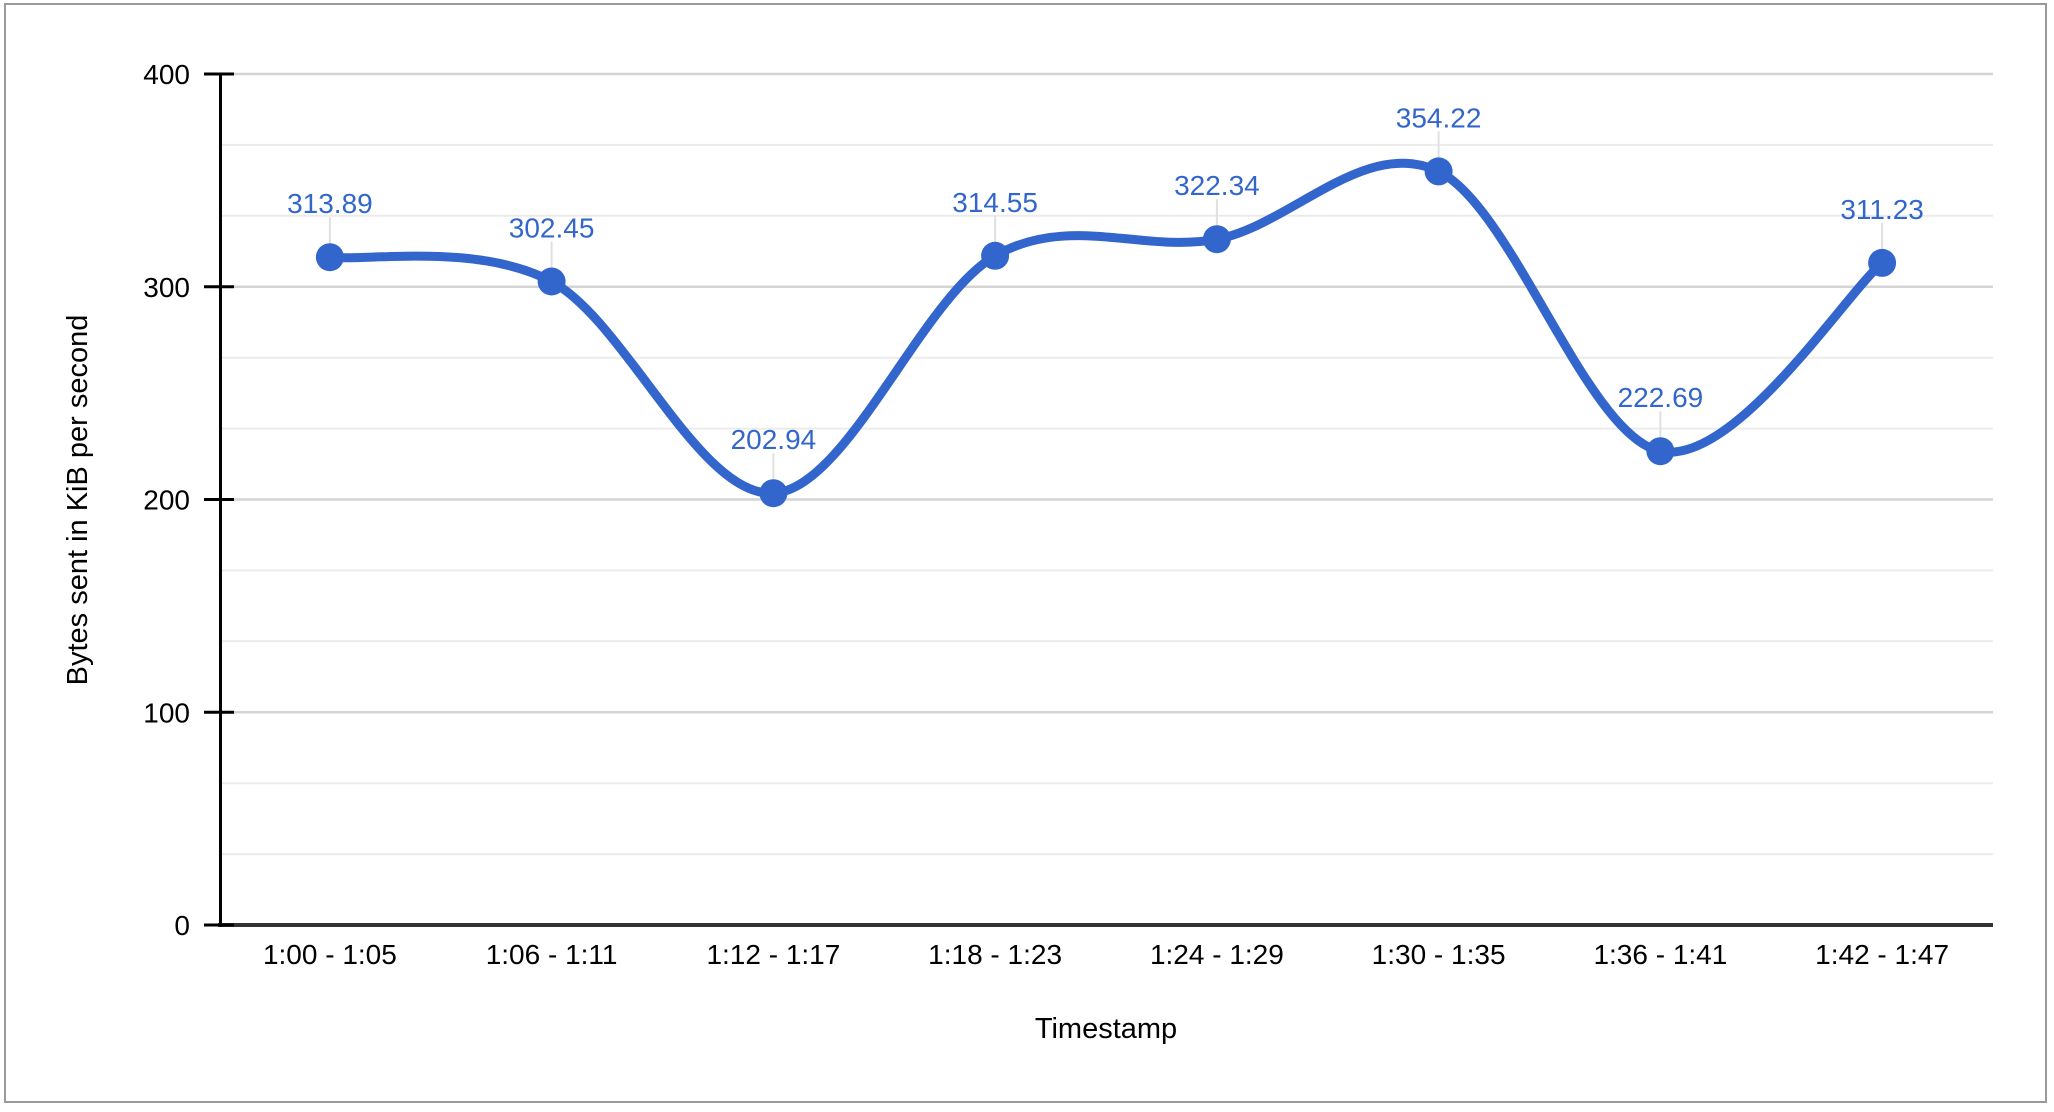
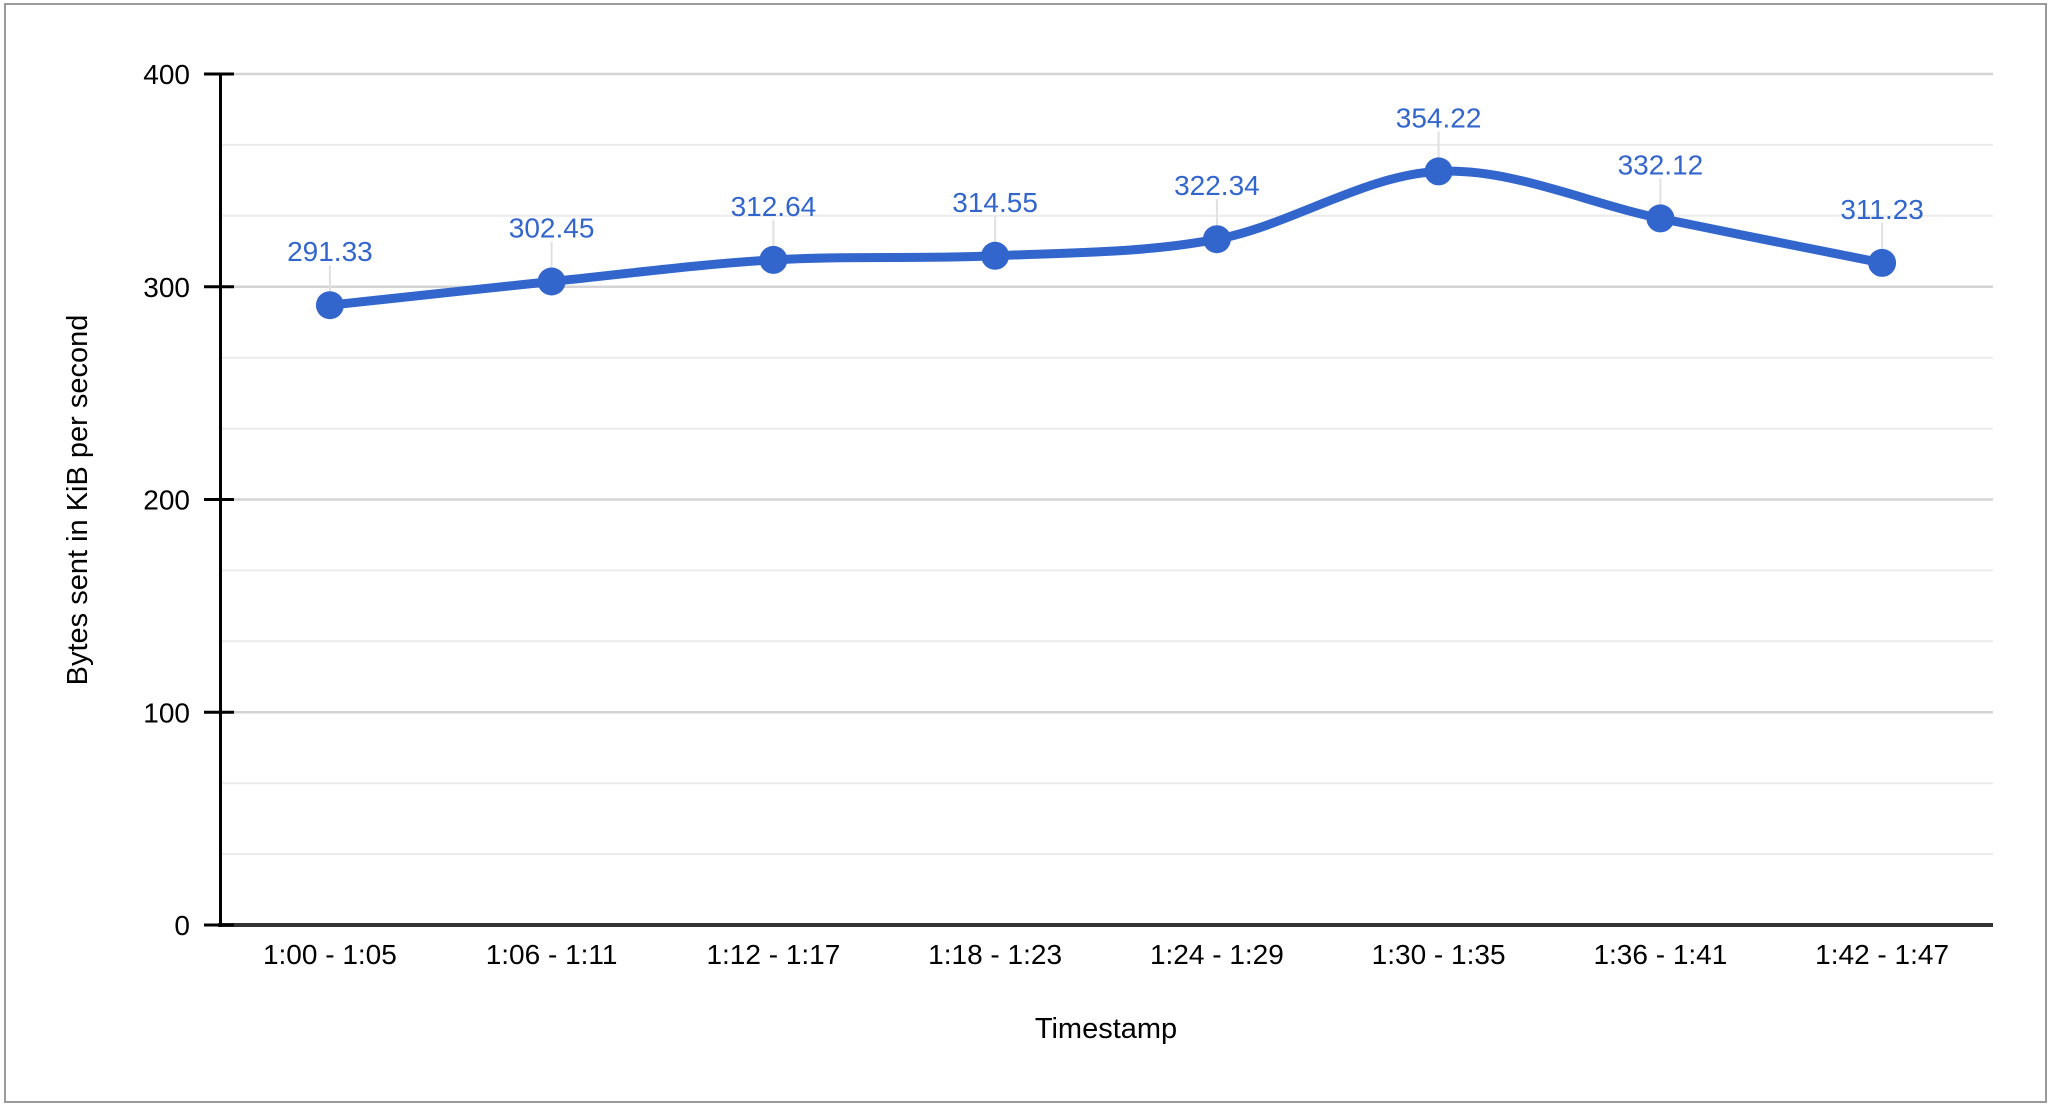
1:00 - 1:05: 313.89 -> 291.33
1:12 - 1:17: 202.94 -> 312.64
1:36 - 1:41: 222.69 -> 332.12
